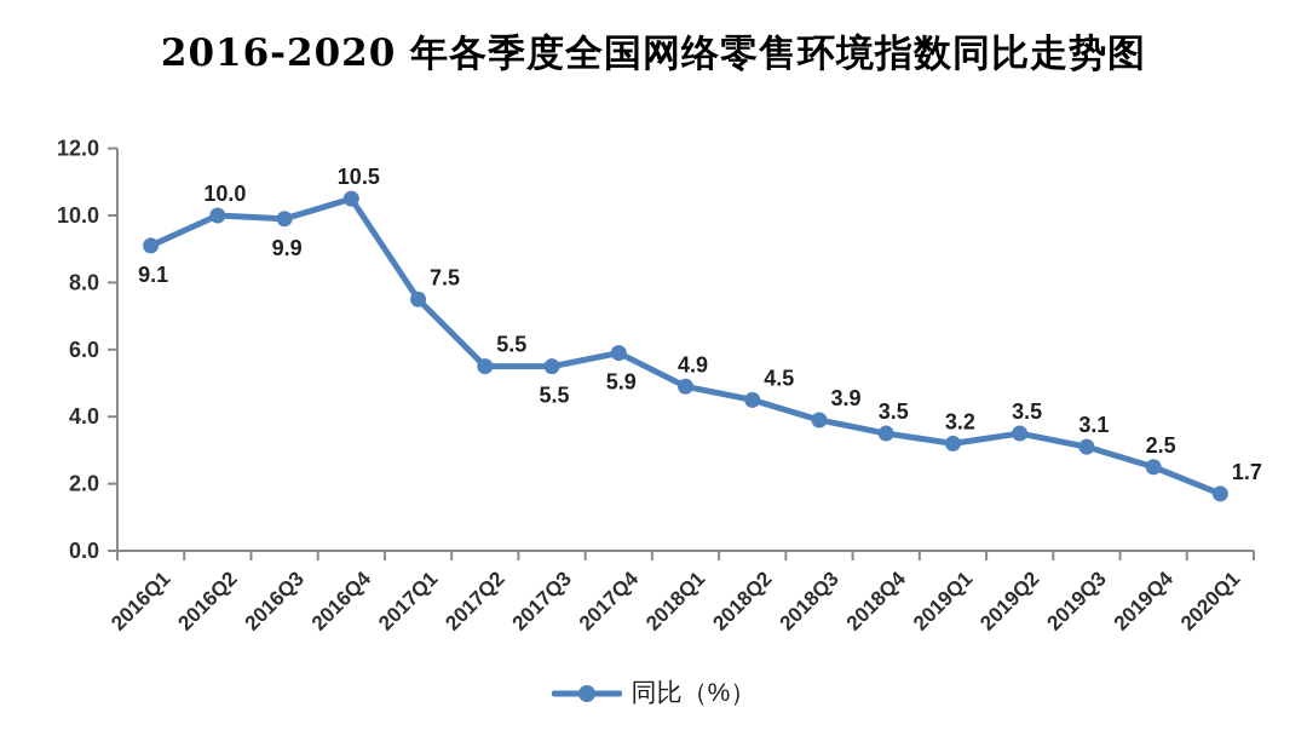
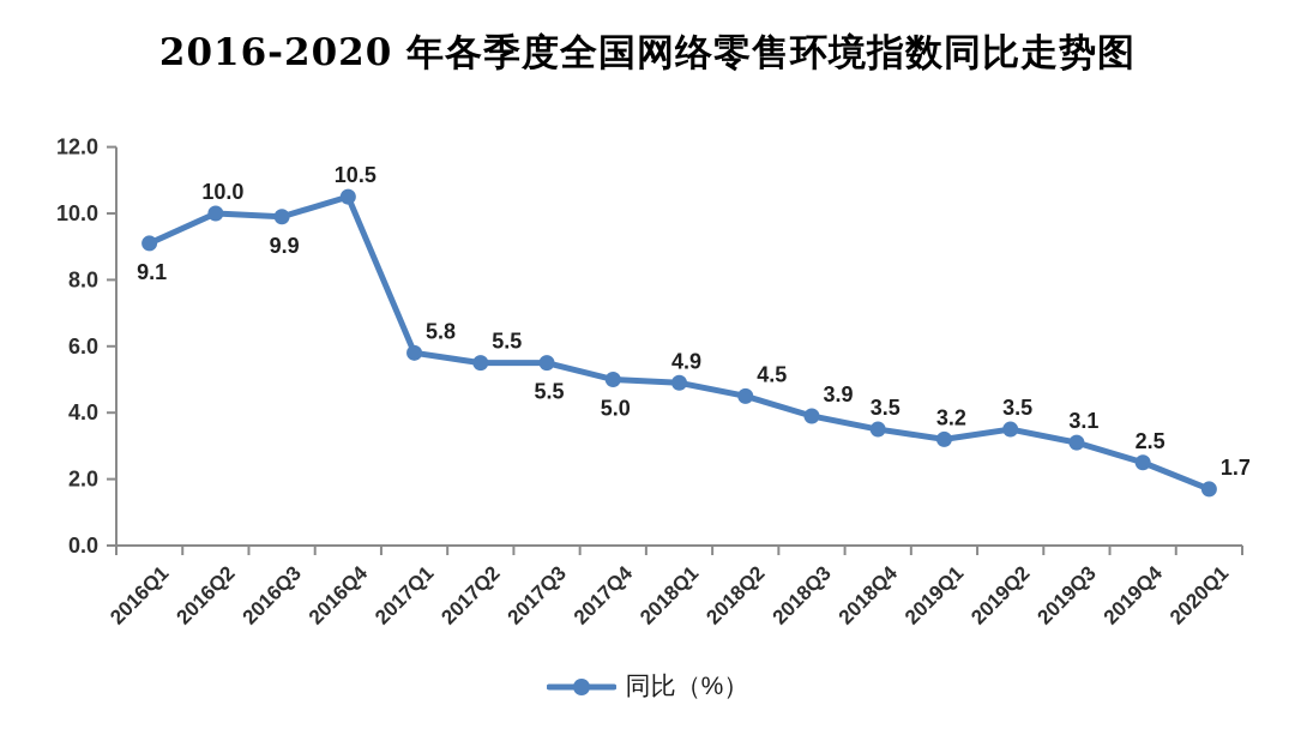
2017Q1: 7.5 -> 5.8
2017Q4: 5.9 -> 5.0
